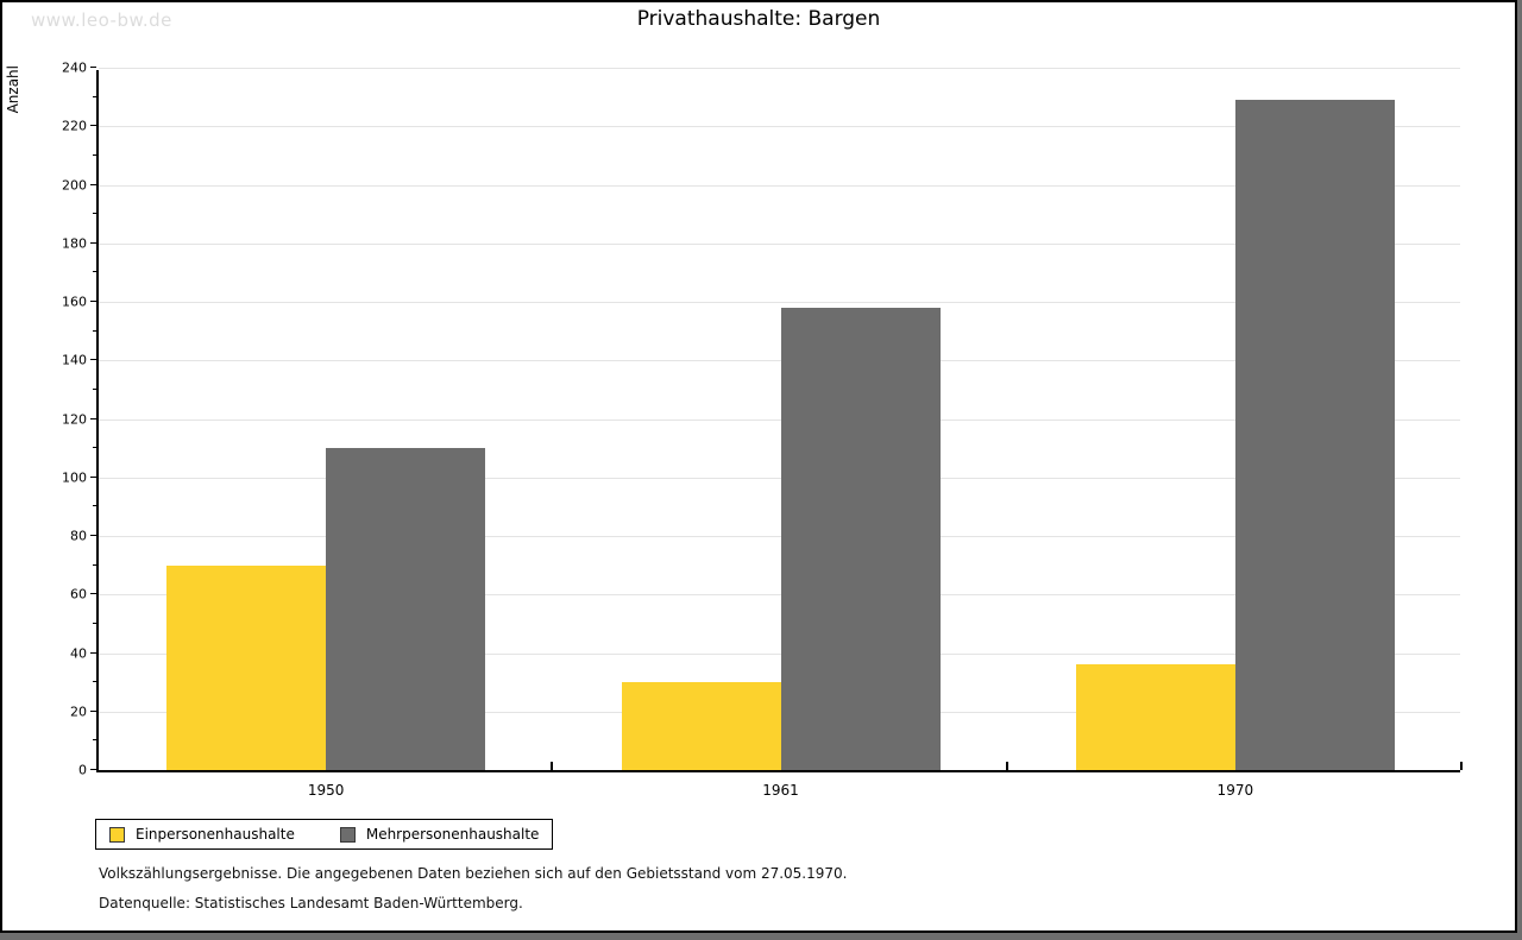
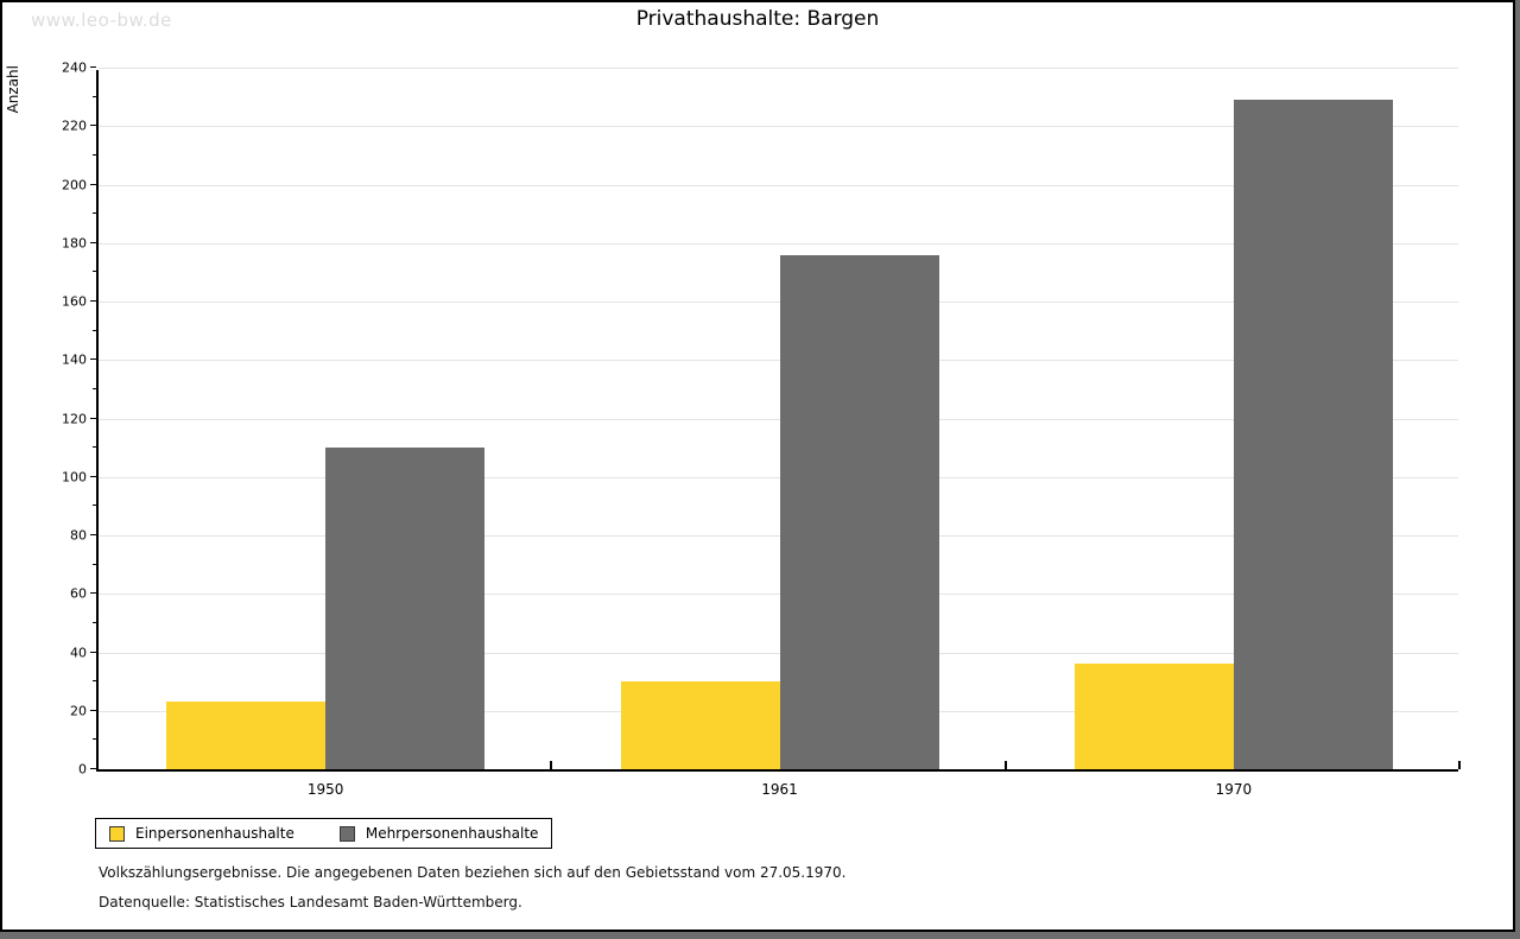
Einpersonenhaushalte/1950: 70 -> 23
Mehrpersonenhaushalte/1961: 158 -> 176
